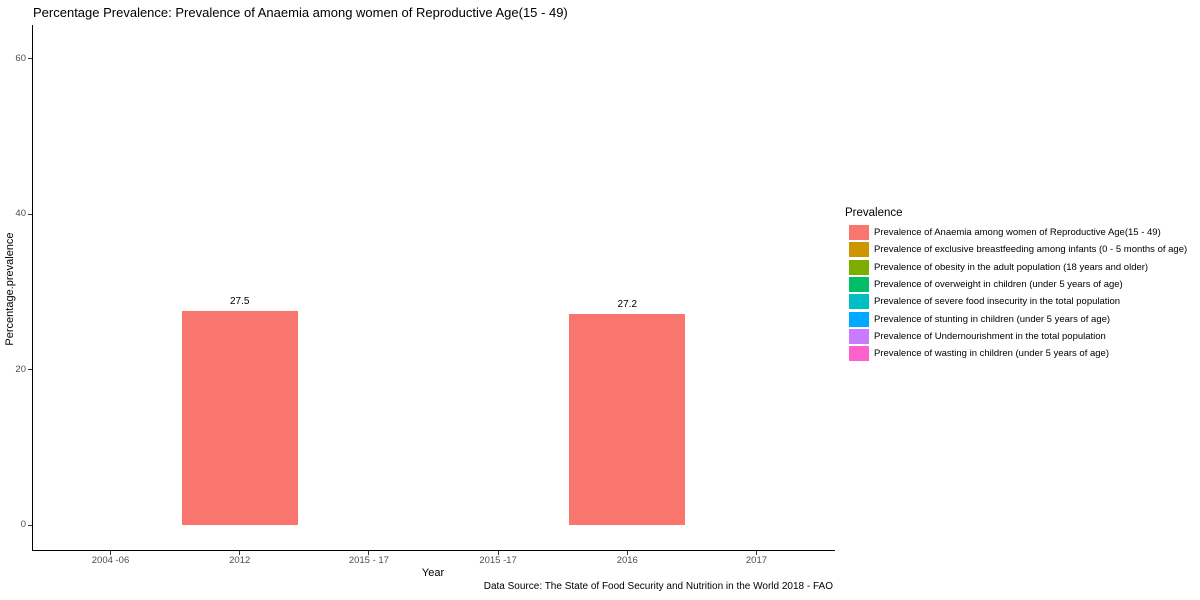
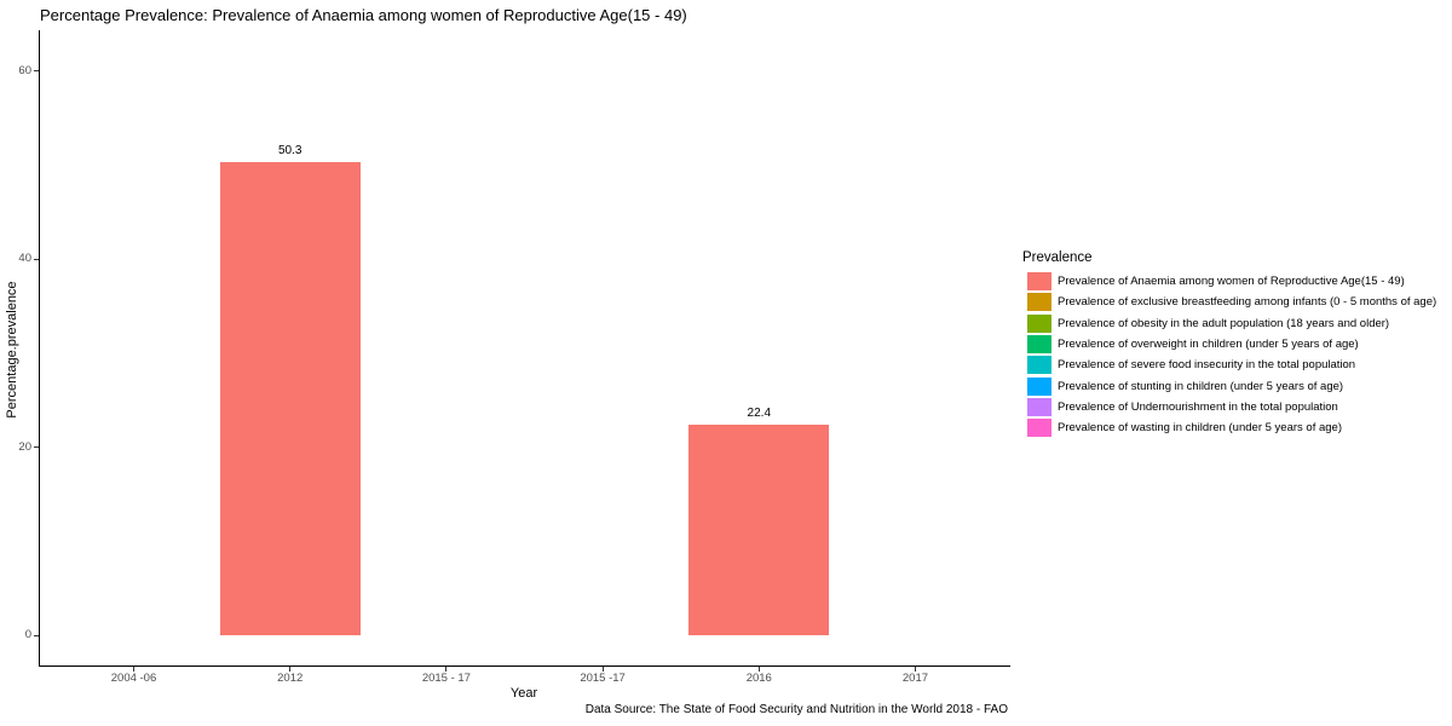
2012: 27.5 -> 50.3
2016: 27.2 -> 22.4
